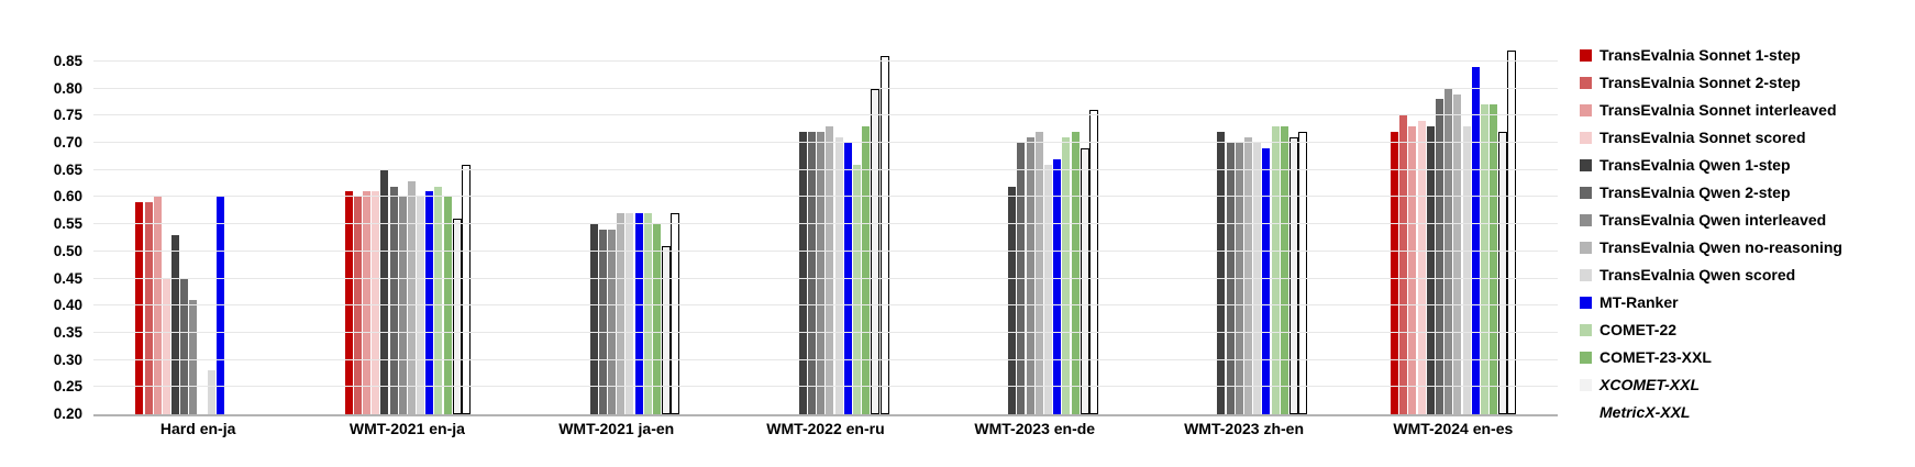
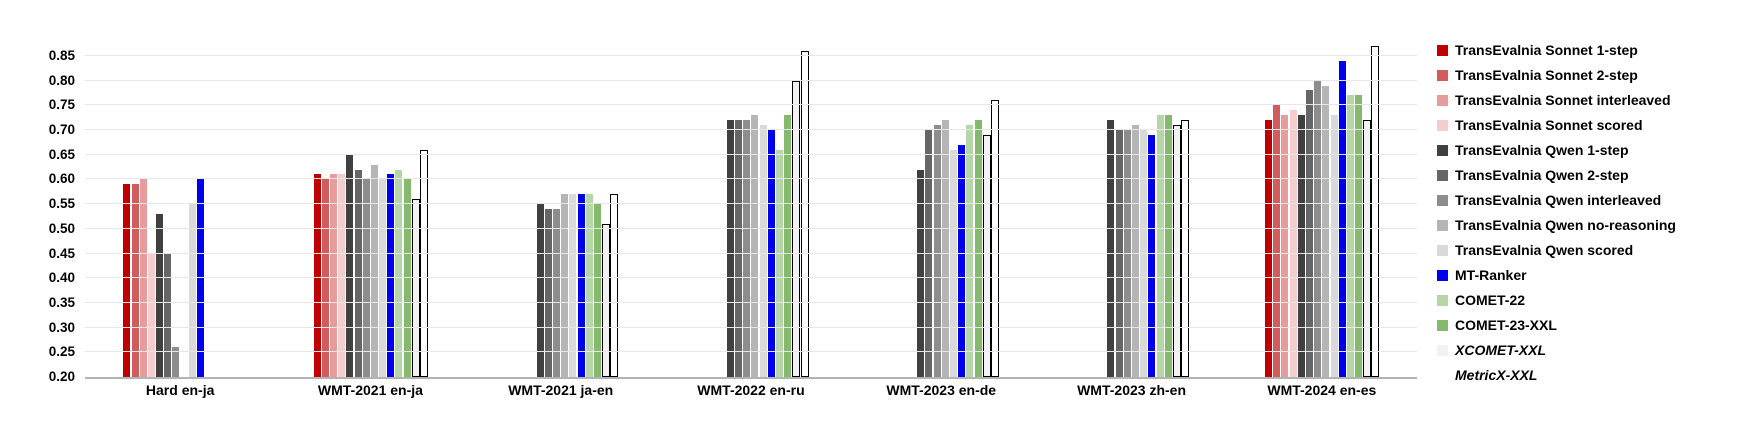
TransEvalnia Qwen interleaved/Hard en-ja: 0.41 -> 0.26
TransEvalnia Qwen scored/Hard en-ja: 0.28 -> 0.55
